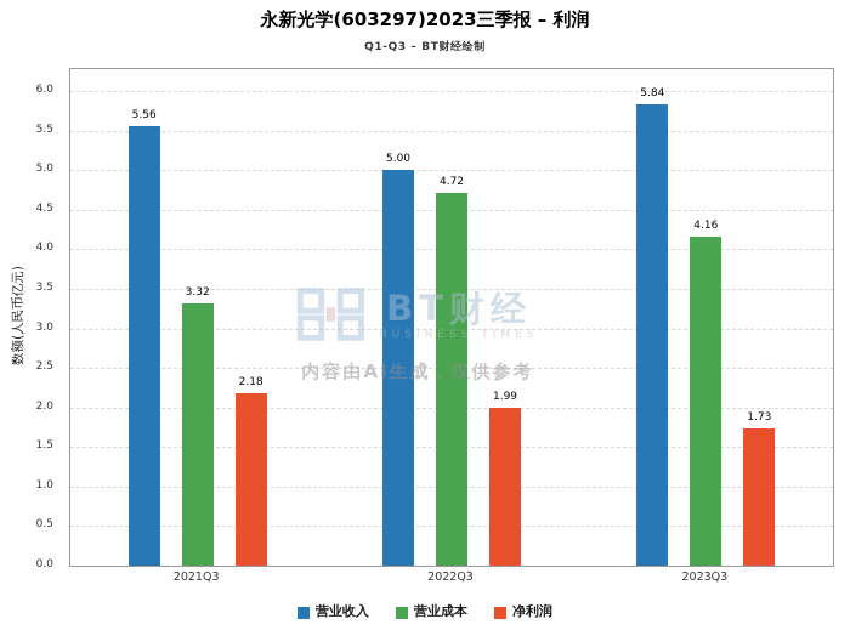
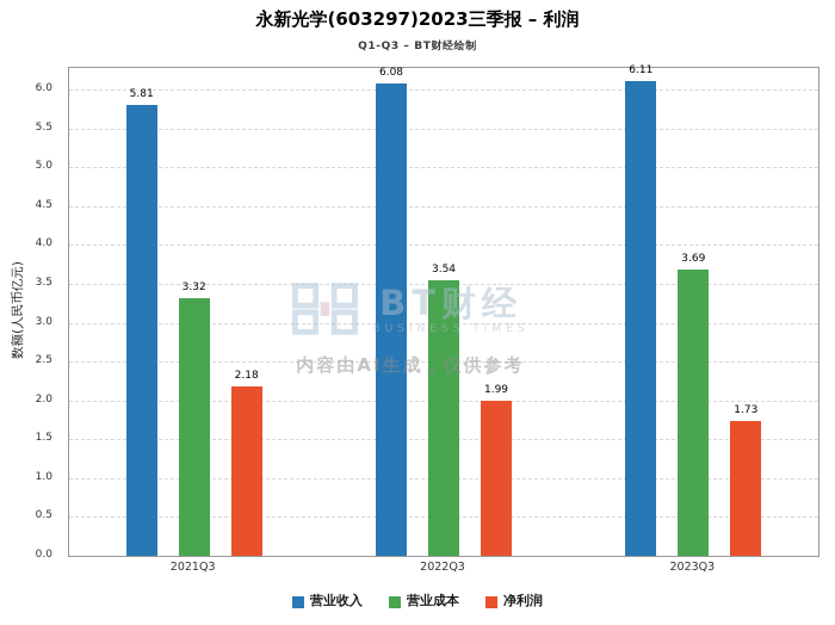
营业收入/2021Q3: 5.56 -> 5.81
营业收入/2022Q3: 5.00 -> 6.08
营业成本/2022Q3: 4.72 -> 3.54
营业收入/2023Q3: 5.84 -> 6.11
营业成本/2023Q3: 4.16 -> 3.69
